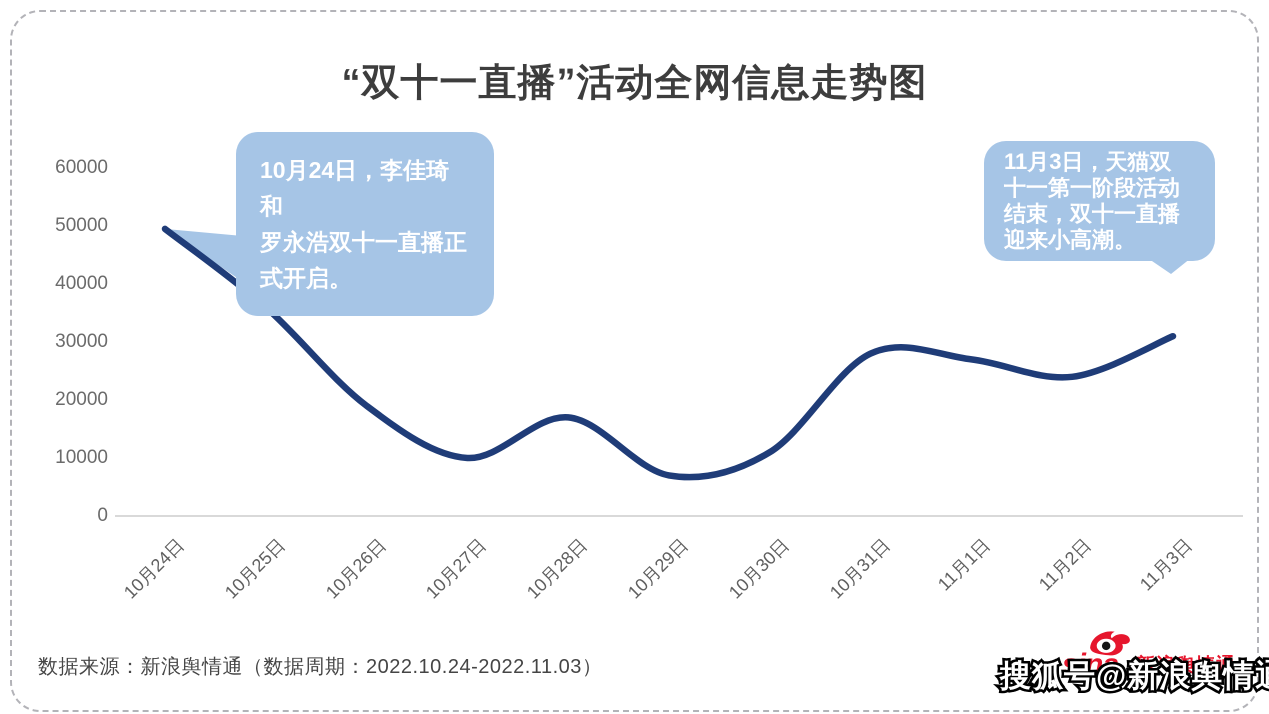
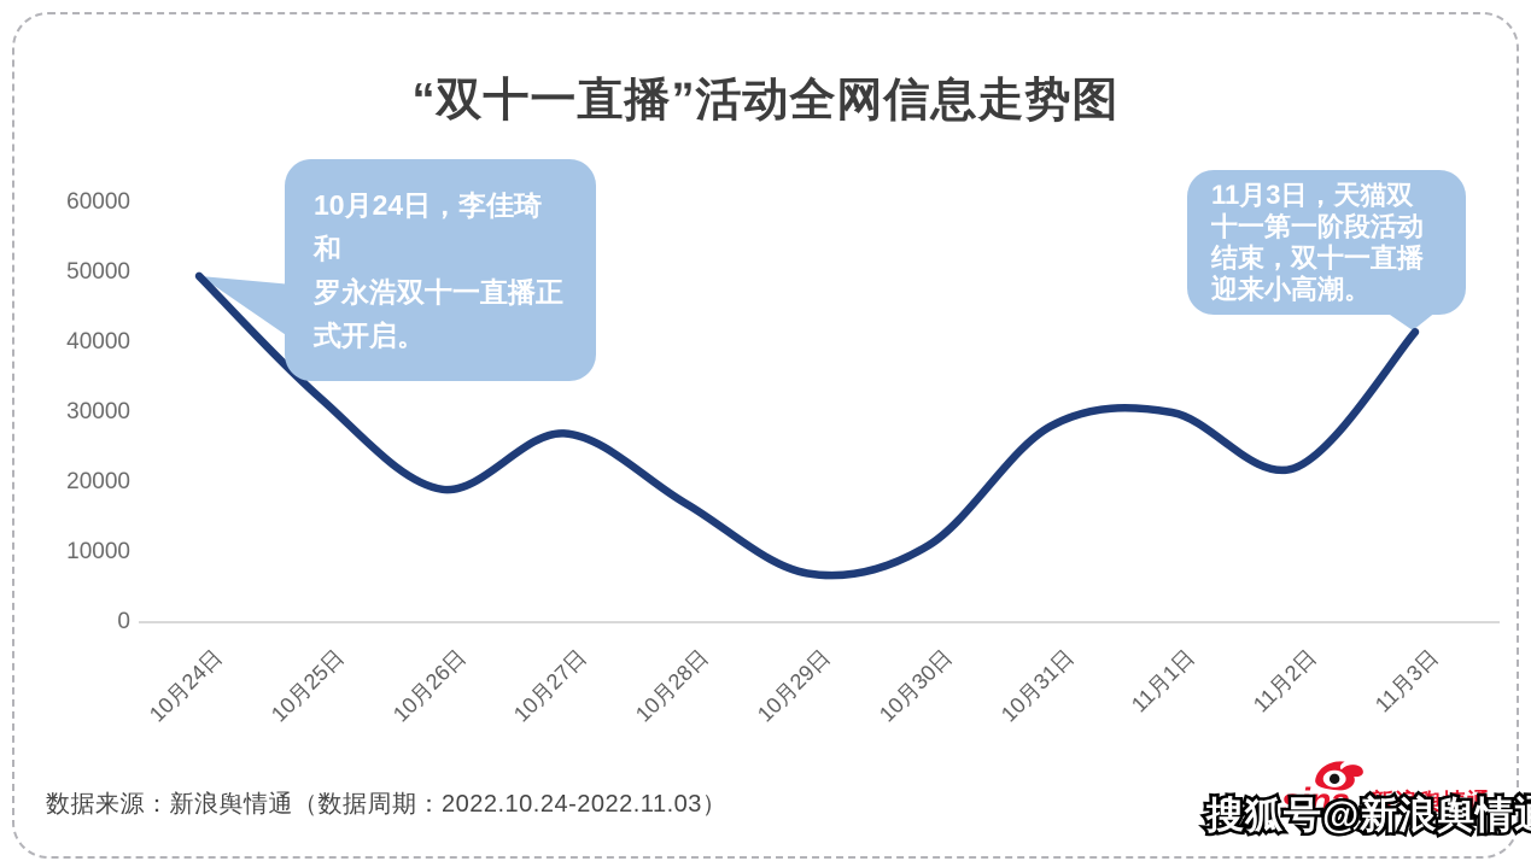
10月25日: 36000 -> 32000
10月27日: 10000 -> 27000
11月1日: 27000 -> 30000
11月2日: 24000 -> 22000
11月3日: 31000 -> 42000
